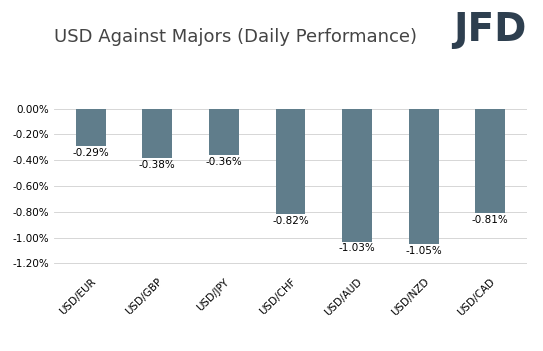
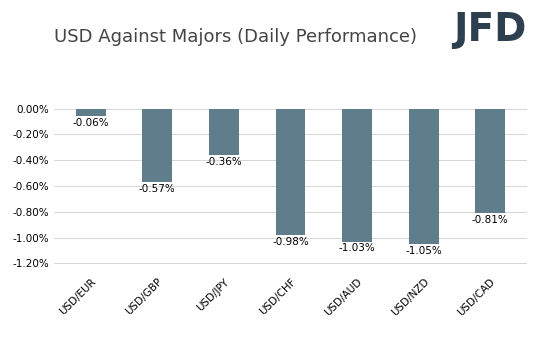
USD/EUR: -0.29% -> -0.06%
USD/GBP: -0.38% -> -0.57%
USD/CHF: -0.82% -> -0.98%
